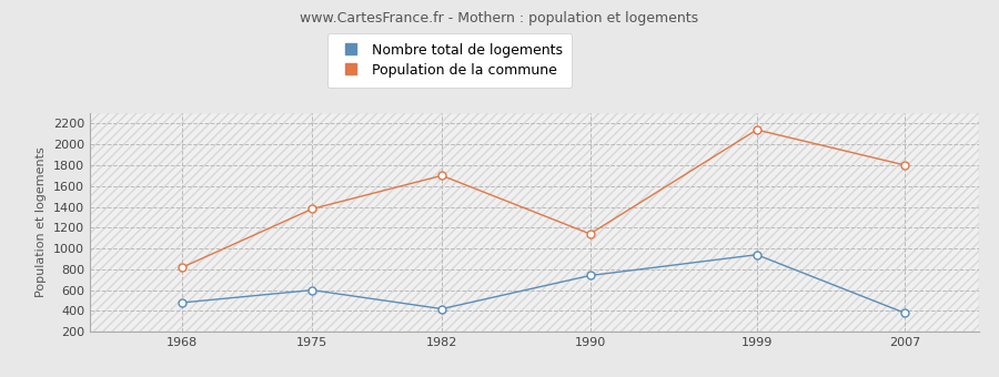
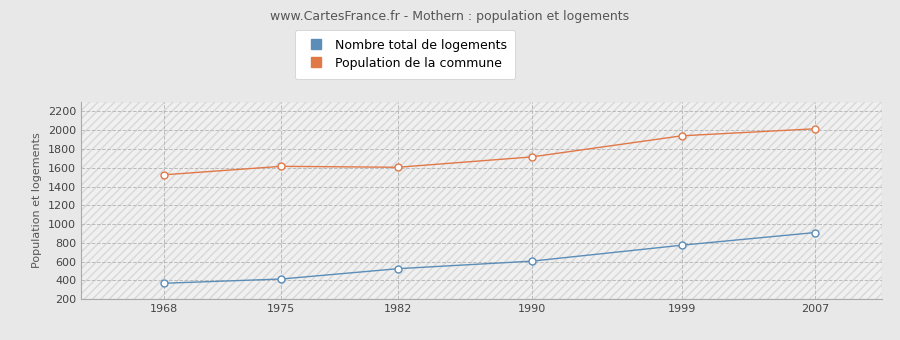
Nombre total de logements/1968: 480 -> 370
Population de la commune/1968: 820 -> 1520
Nombre total de logements/1975: 600 -> 420
Population de la commune/1975: 1380 -> 1620
Nombre total de logements/1982: 420 -> 520
Population de la commune/1982: 1700 -> 1600
Nombre total de logements/1990: 740 -> 600
Population de la commune/1990: 1140 -> 1720
Nombre total de logements/1999: 940 -> 780
Population de la commune/1999: 2140 -> 1940
Nombre total de logements/2007: 380 -> 910
Population de la commune/2007: 1800 -> 2020
